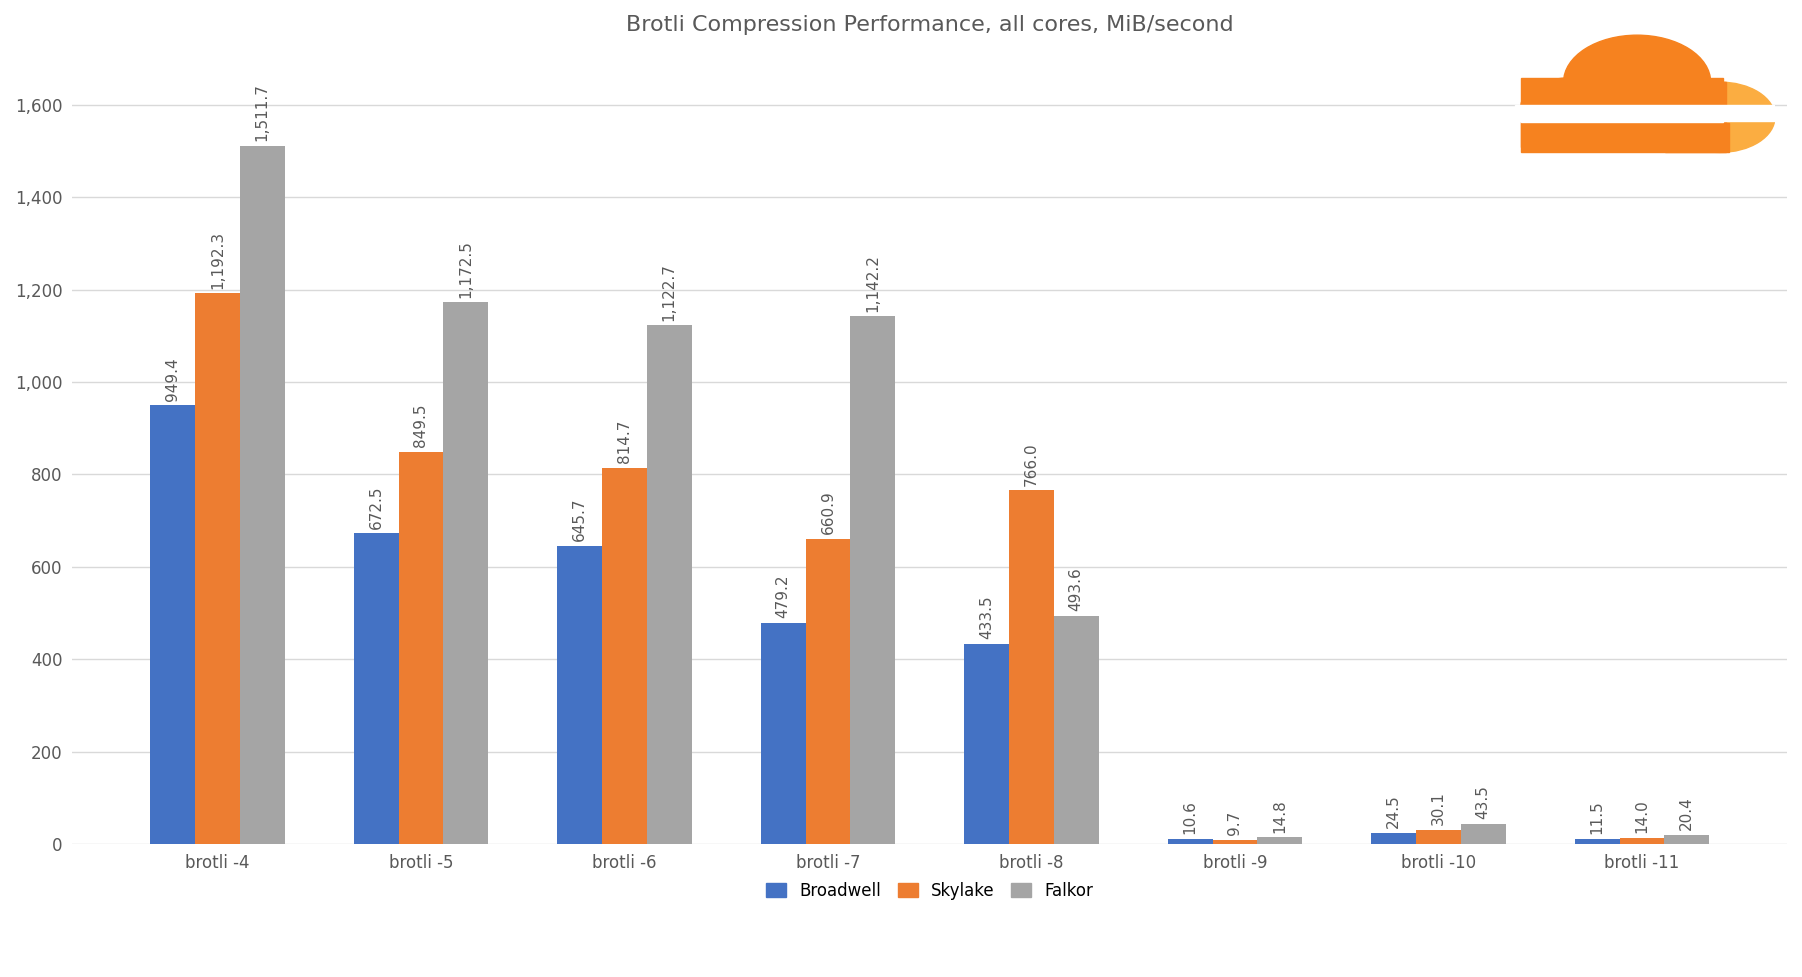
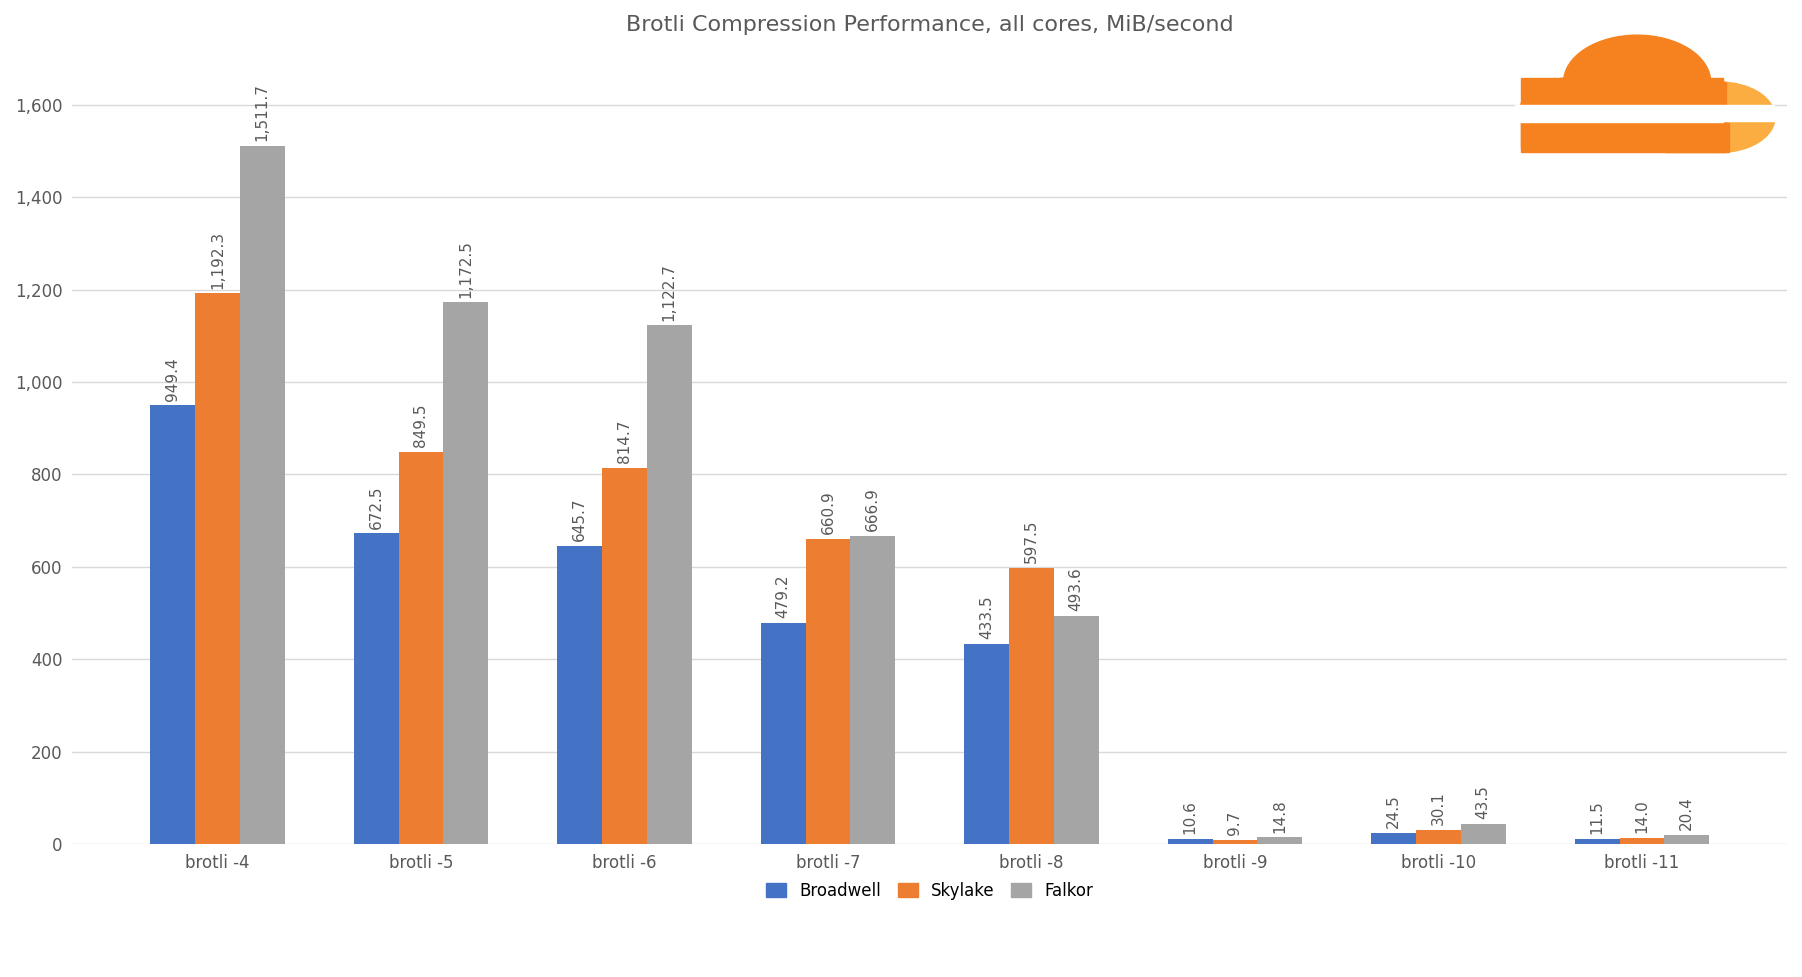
Falkor/brotli -7: 1,142.2 -> 666.9
Skylake/brotli -8: 766.0 -> 597.5
